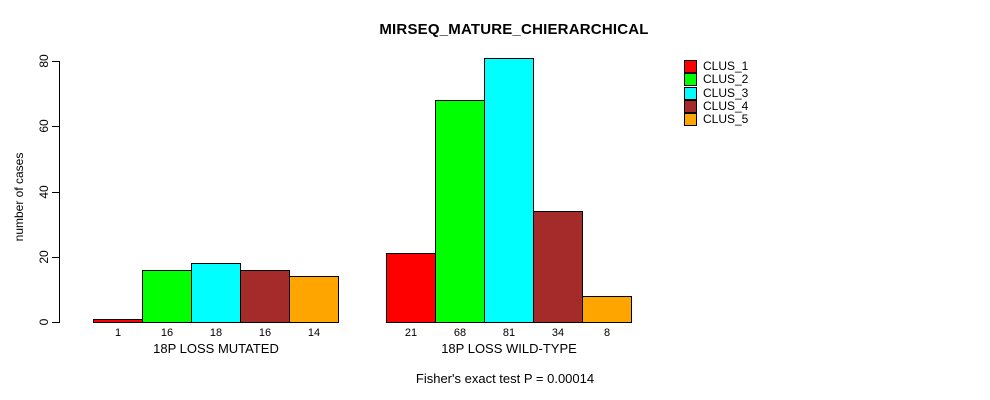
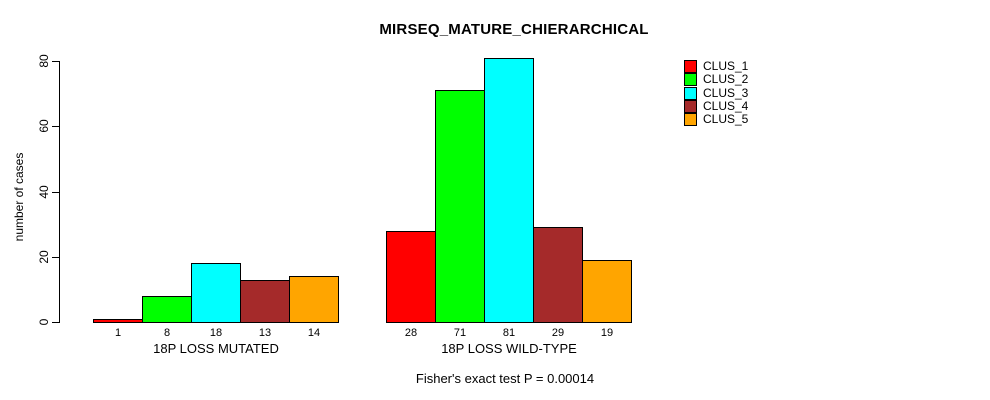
CLUS_2/18P LOSS MUTATED: 16 -> 8
CLUS_4/18P LOSS MUTATED: 16 -> 13
CLUS_1/18P LOSS WILD-TYPE: 21 -> 28
CLUS_2/18P LOSS WILD-TYPE: 68 -> 71
CLUS_4/18P LOSS WILD-TYPE: 34 -> 29
CLUS_5/18P LOSS WILD-TYPE: 8 -> 19
